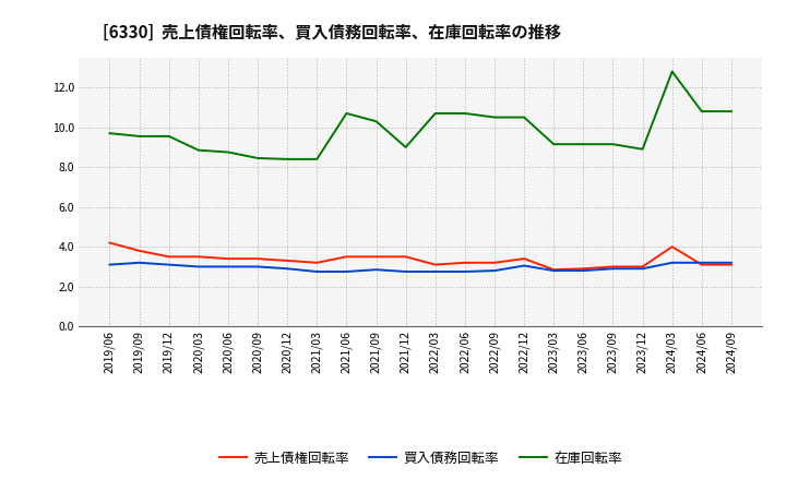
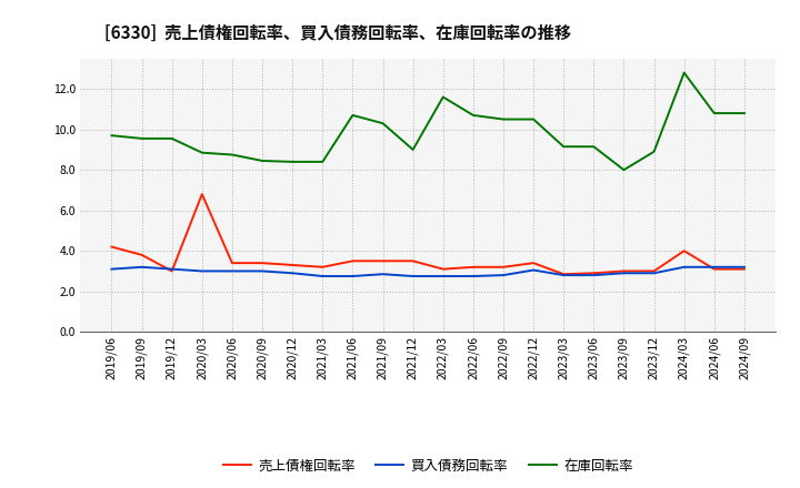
売上債権回転率/2019/12: 3.5 -> 3.0
売上債権回転率/2020/03: 3.5 -> 6.8
在庫回転率/2022/03: 10.7 -> 11.6
在庫回転率/2023/09: 9.2 -> 8.0
